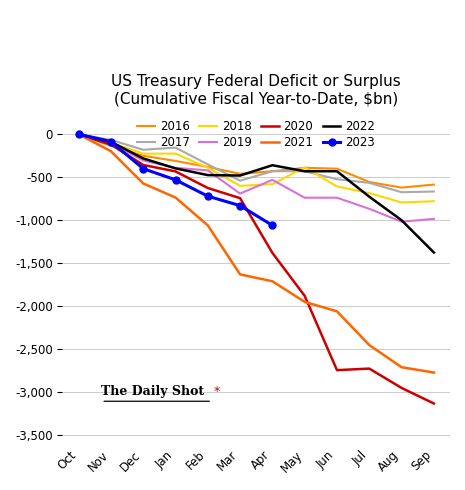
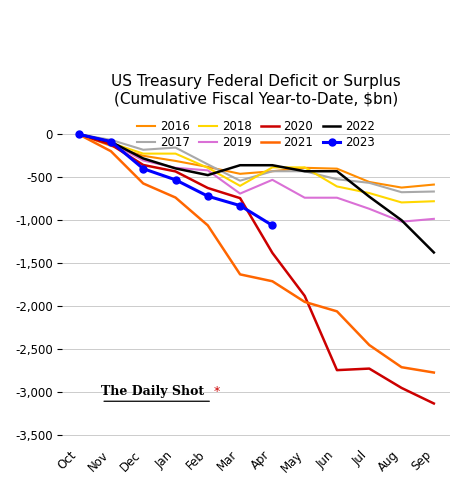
2022/Mar: -480 -> -360
2018/Apr: -580 -> -380
